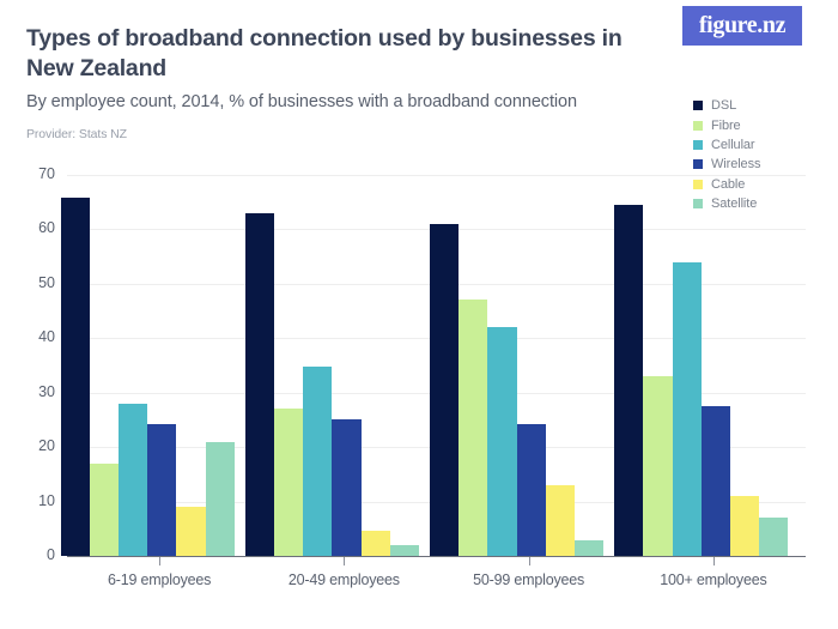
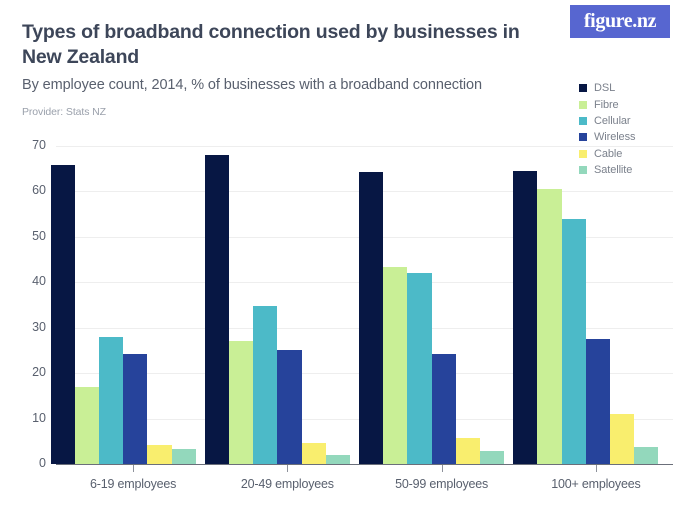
Cable/6-19 employees: 9 -> 4
Satellite/6-19 employees: 21 -> 3
DSL/20-49 employees: 63 -> 68
DSL/50-99 employees: 61 -> 64
Fibre/50-99 employees: 47 -> 43
Cable/50-99 employees: 13 -> 6
Fibre/100+ employees: 33 -> 60
Satellite/100+ employees: 7 -> 4
